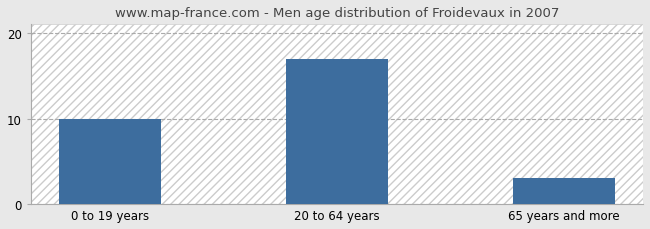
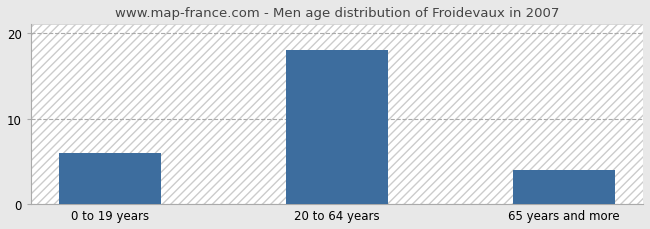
0 to 19 years: 10 -> 6
20 to 64 years: 17 -> 18
65 years and more: 3 -> 4
